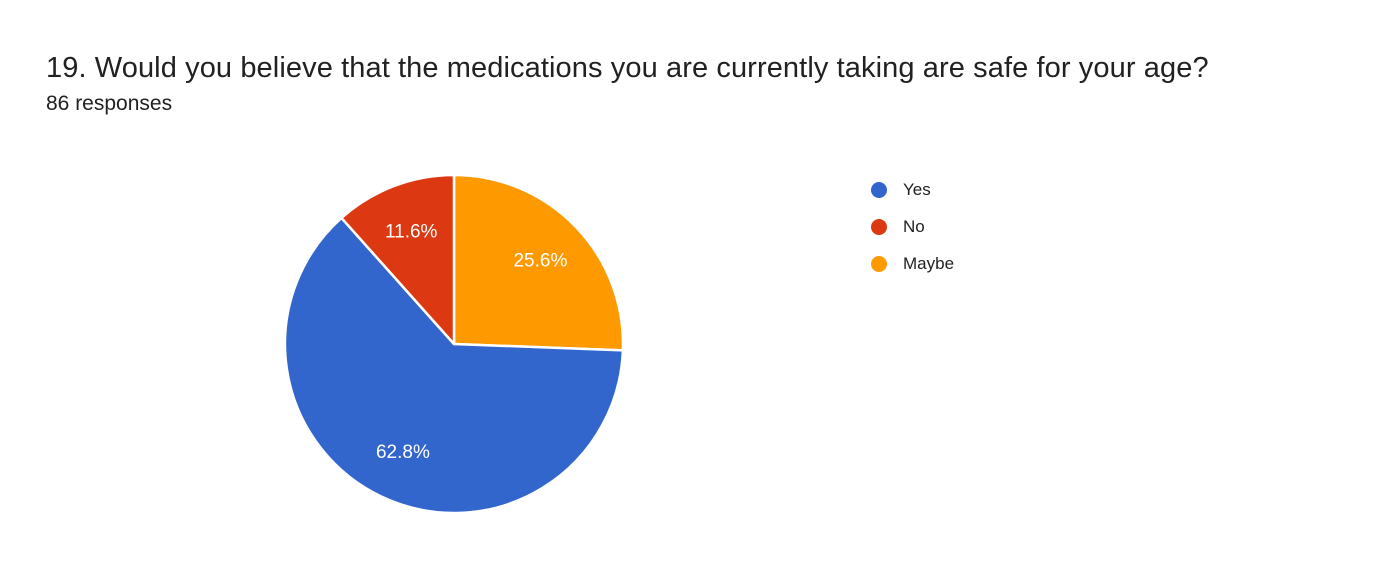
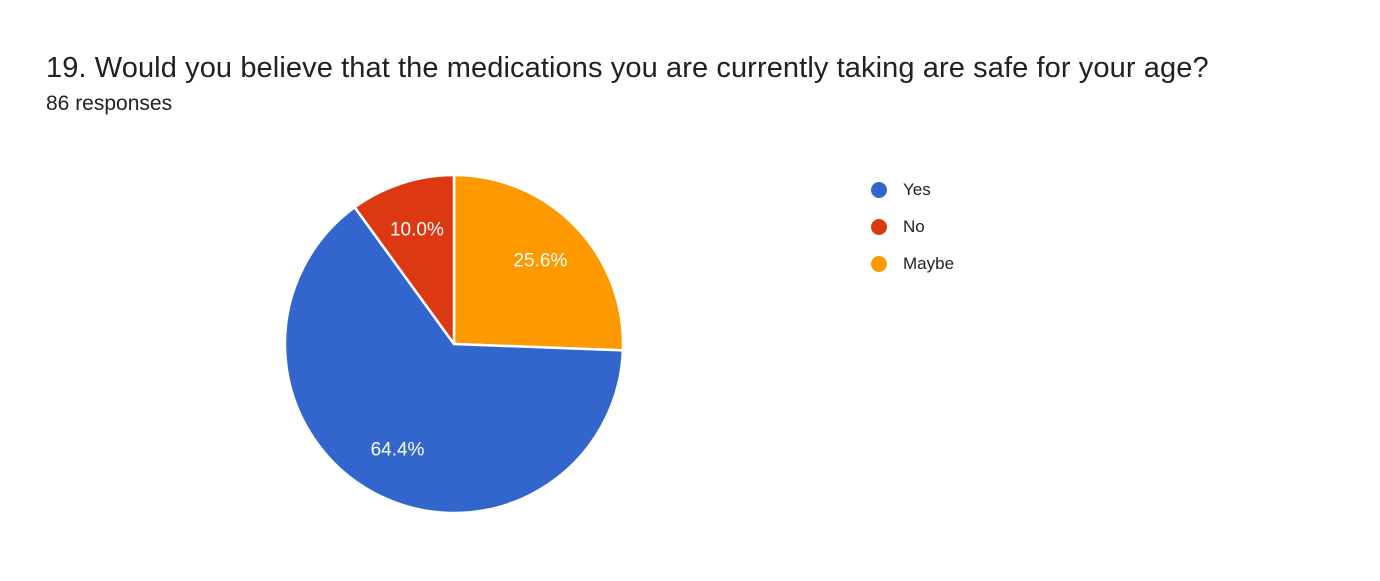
Yes: 62.8% -> 64.4%
No: 11.6% -> 10.0%
